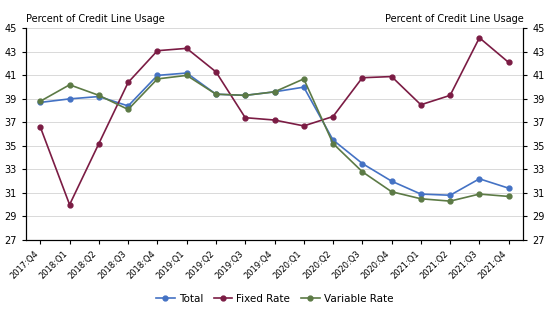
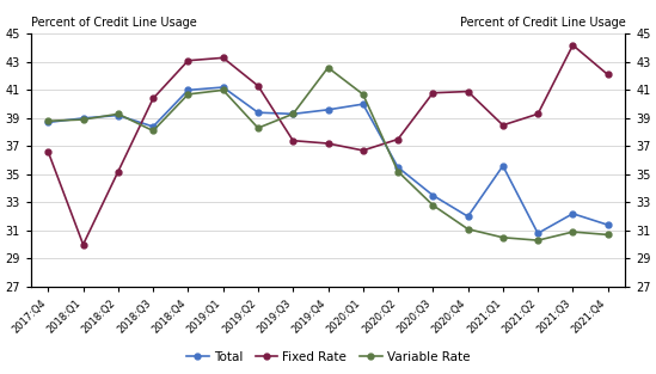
Variable Rate/2018:Q1: 40.2 -> 38.9
Variable Rate/2019:Q2: 39.4 -> 38.3
Variable Rate/2019:Q4: 39.6 -> 42.6
Total/2021:Q1: 30.9 -> 35.6
